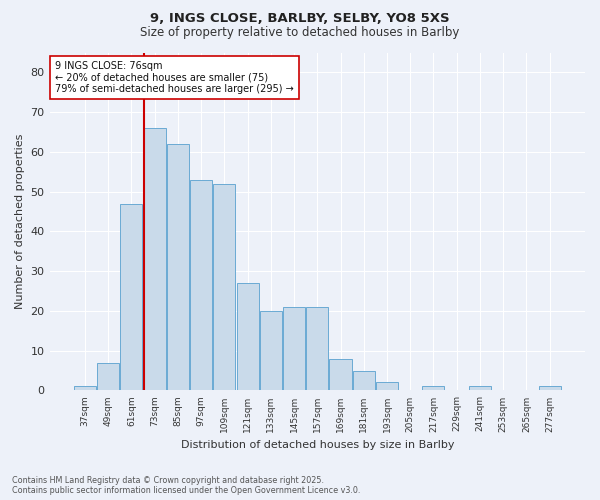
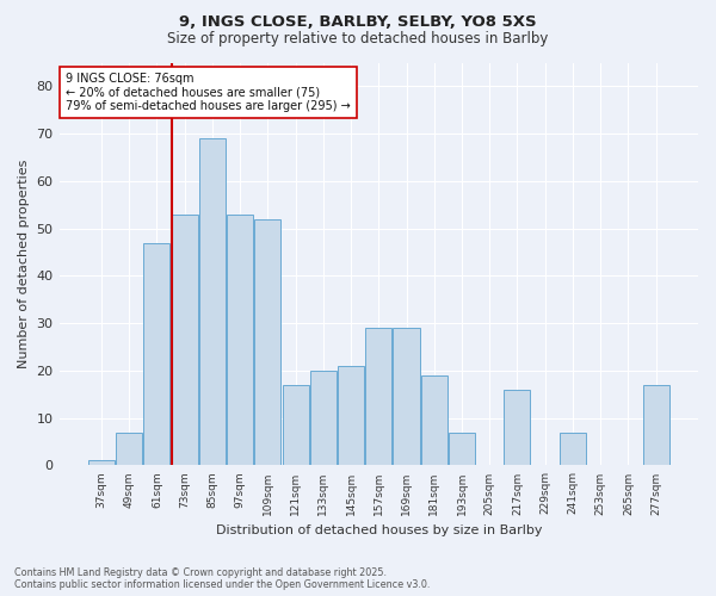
73sqm: 66 -> 53
85sqm: 62 -> 69
121sqm: 27 -> 17
157sqm: 21 -> 29
169sqm: 8 -> 29
181sqm: 5 -> 19
193sqm: 2 -> 7
217sqm: 1 -> 16
241sqm: 1 -> 7
277sqm: 1 -> 17
